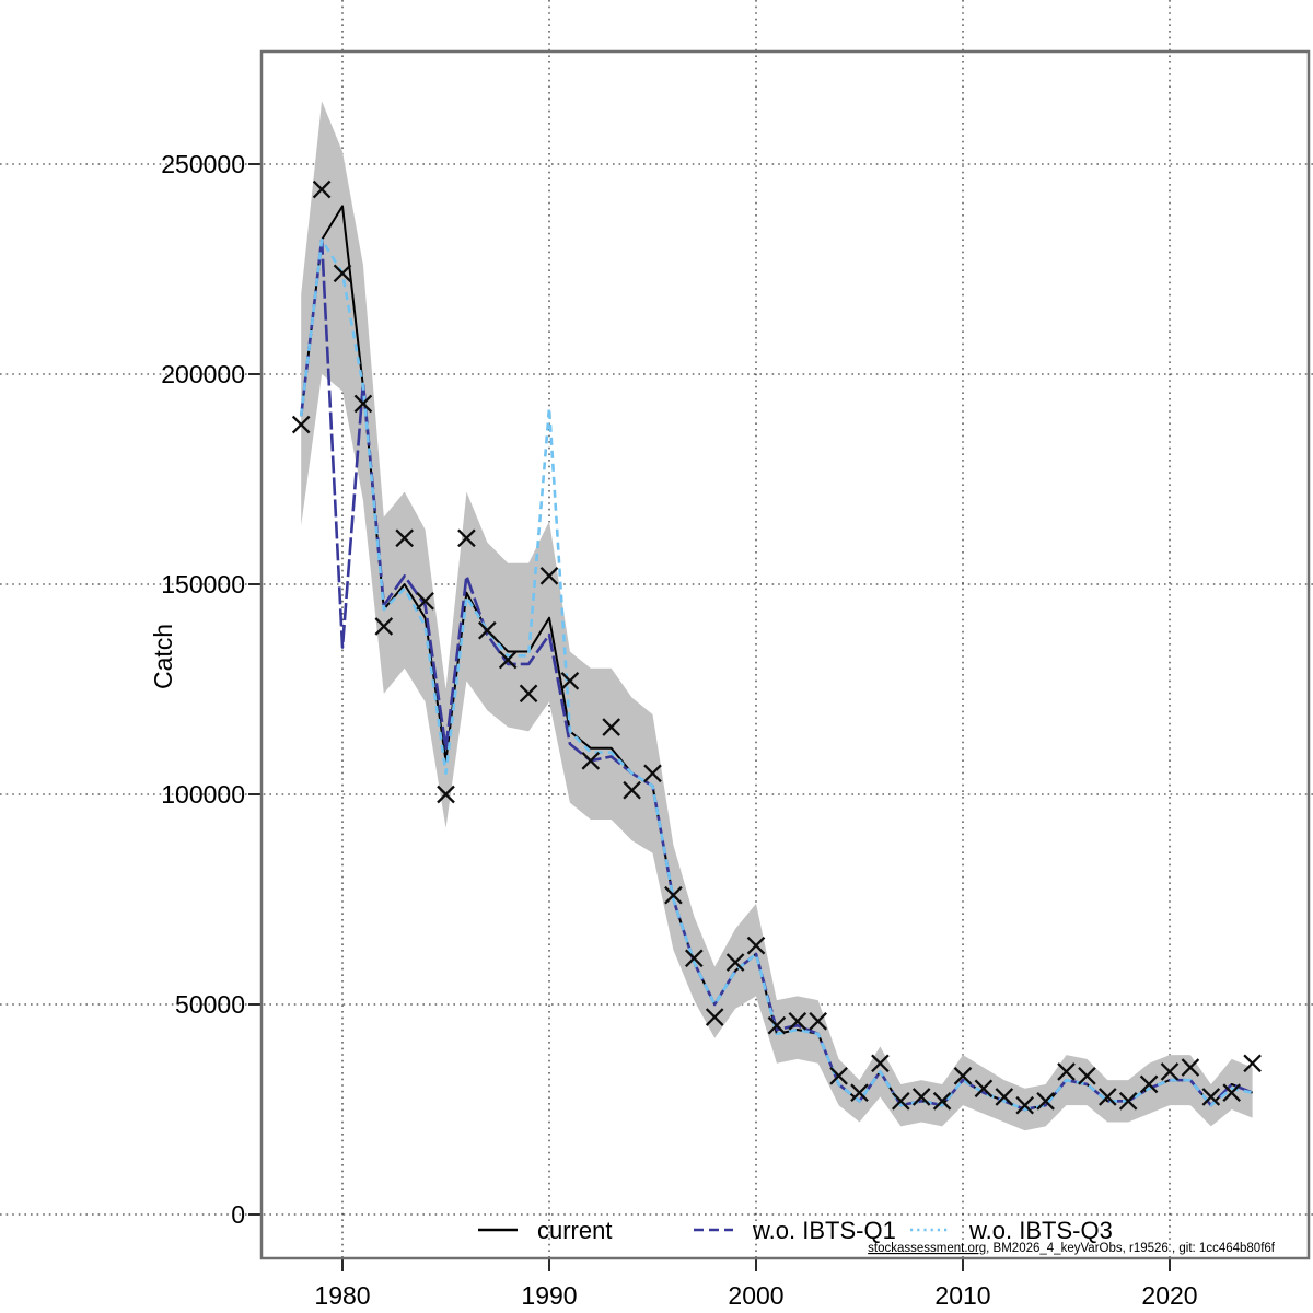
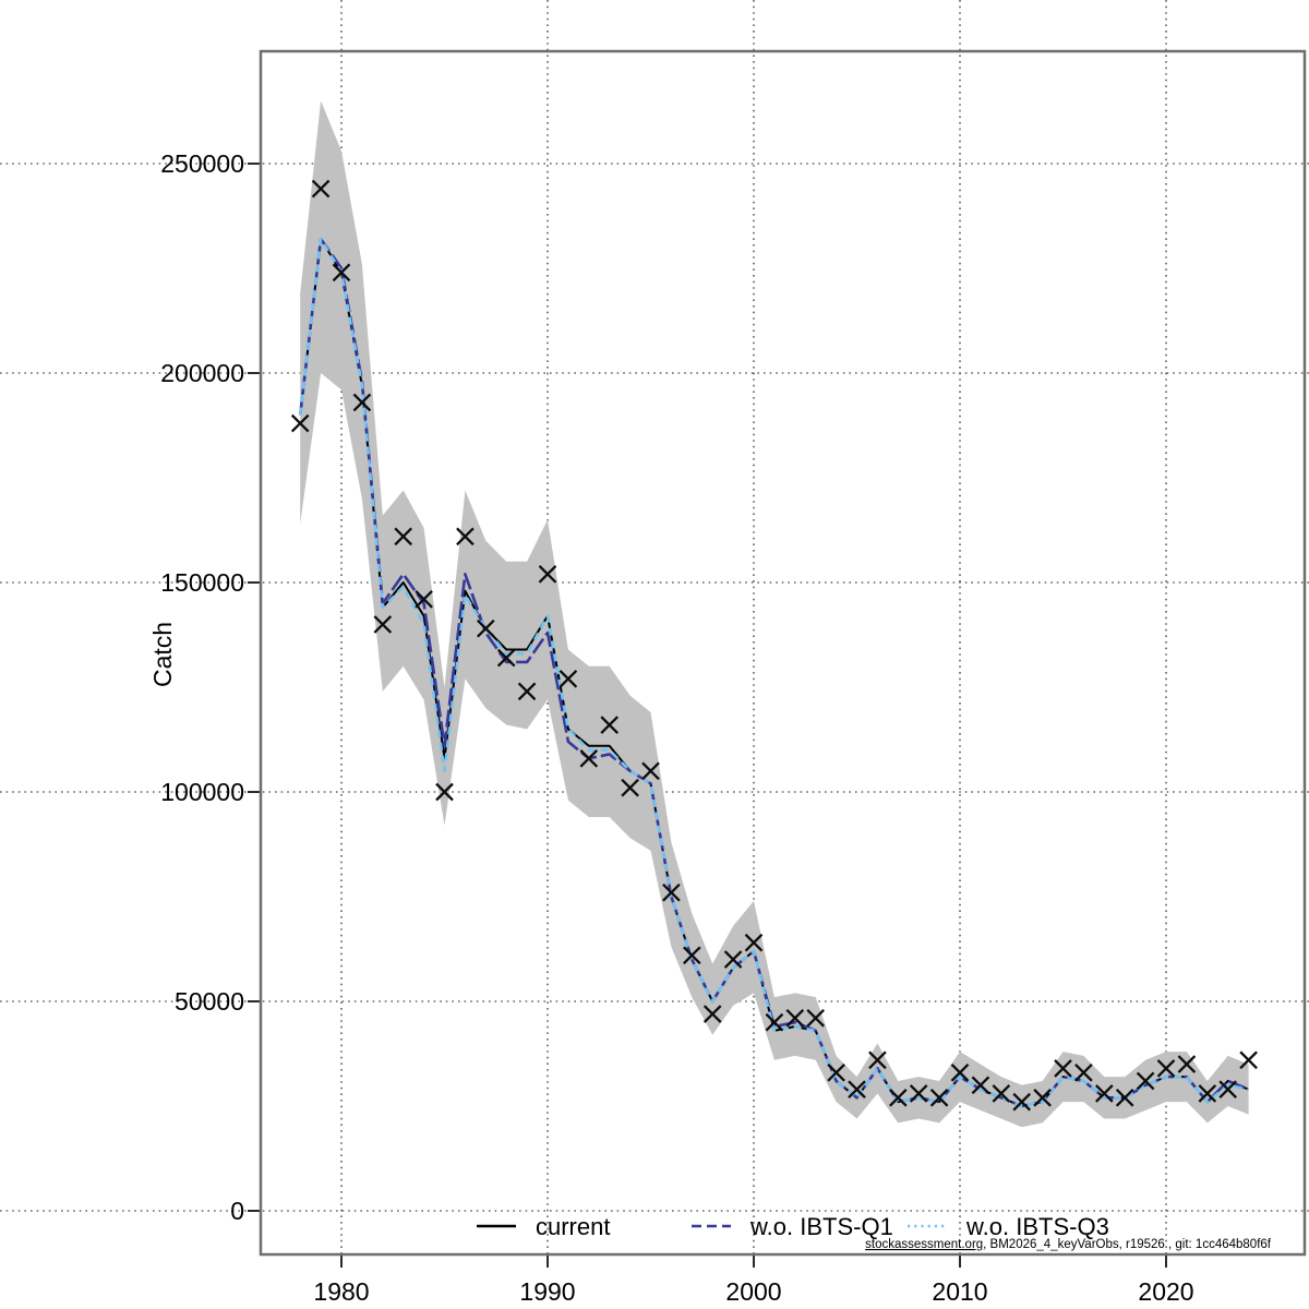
current/1980: 240000 -> 224000
w.o. IBTS-Q1/1980: 135000 -> 225000
w.o. IBTS-Q3/1990: 192000 -> 142000
